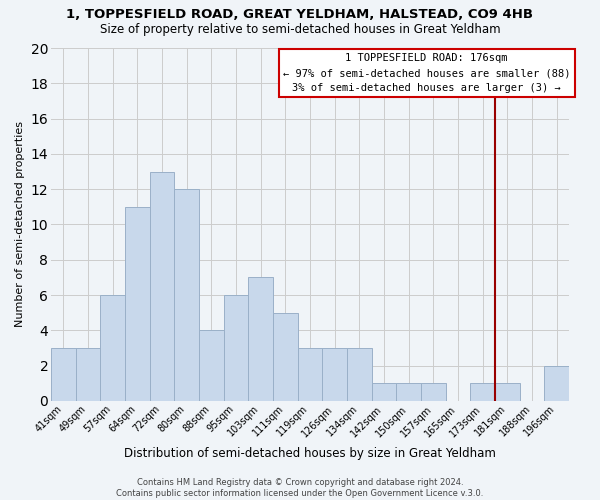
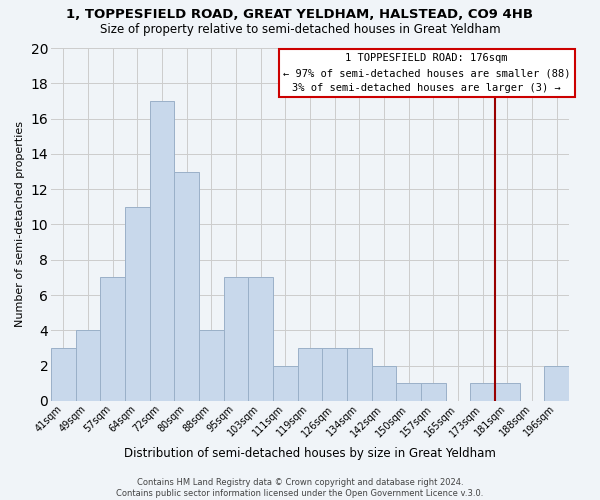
49sqm: 3 -> 4
57sqm: 6 -> 7
72sqm: 13 -> 17
80sqm: 12 -> 13
95sqm: 6 -> 7
111sqm: 5 -> 2
142sqm: 1 -> 2
